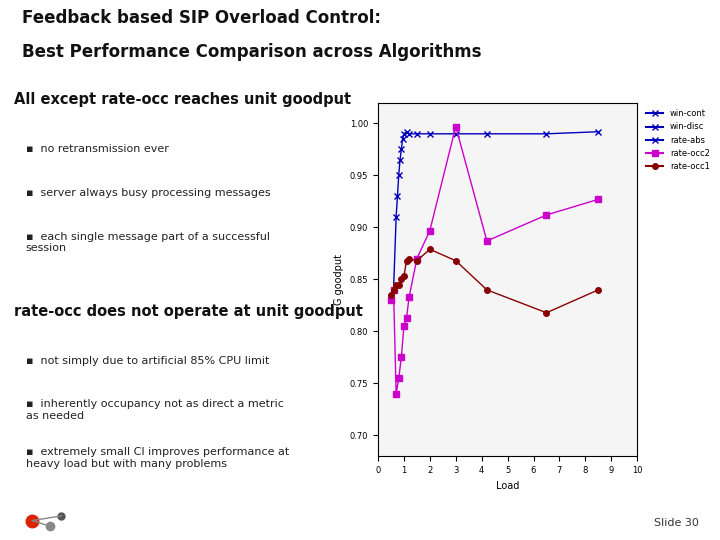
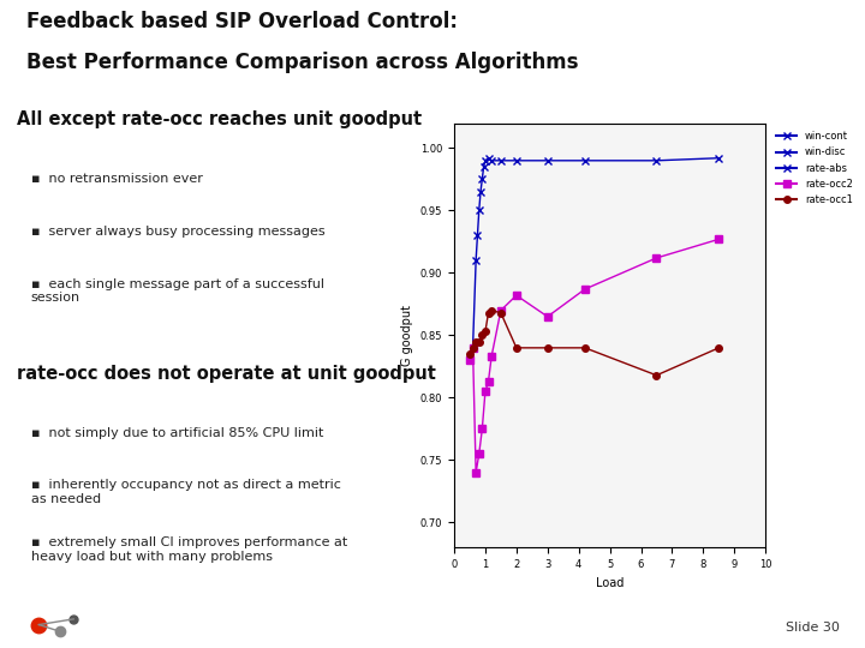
rate-occ2/2: 0.897 -> 0.882
rate-occ1/2: 0.879 -> 0.840
rate-occ2/3: 0.997 -> 0.865
rate-occ1/3: 0.868 -> 0.840
